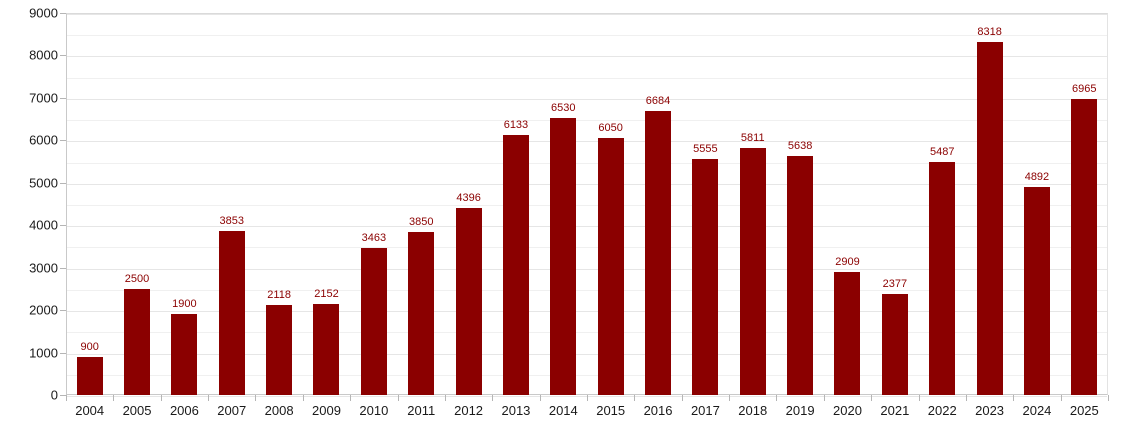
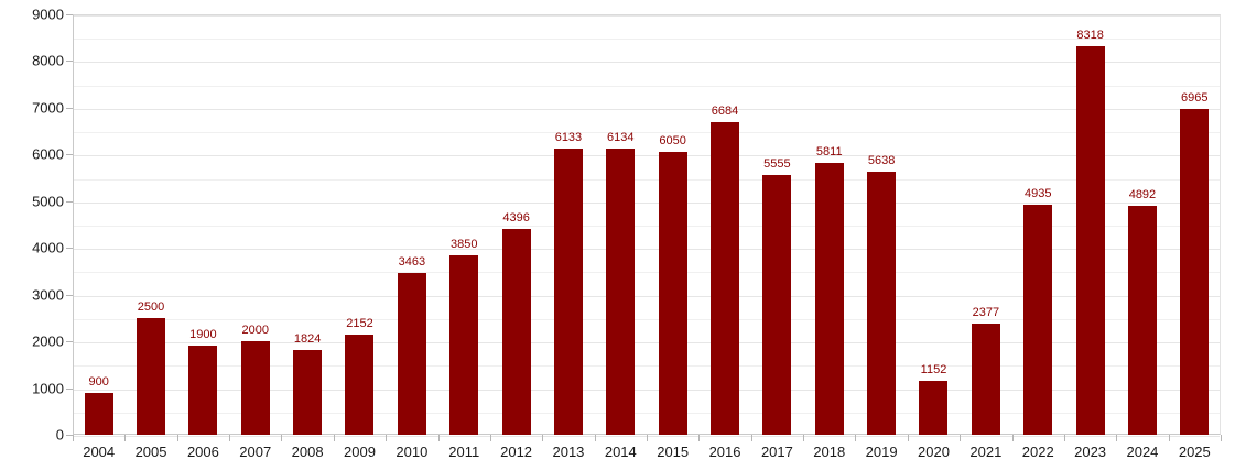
2007: 3853 -> 2000
2008: 2118 -> 1824
2014: 6530 -> 6134
2020: 2909 -> 1152
2022: 5487 -> 4935
